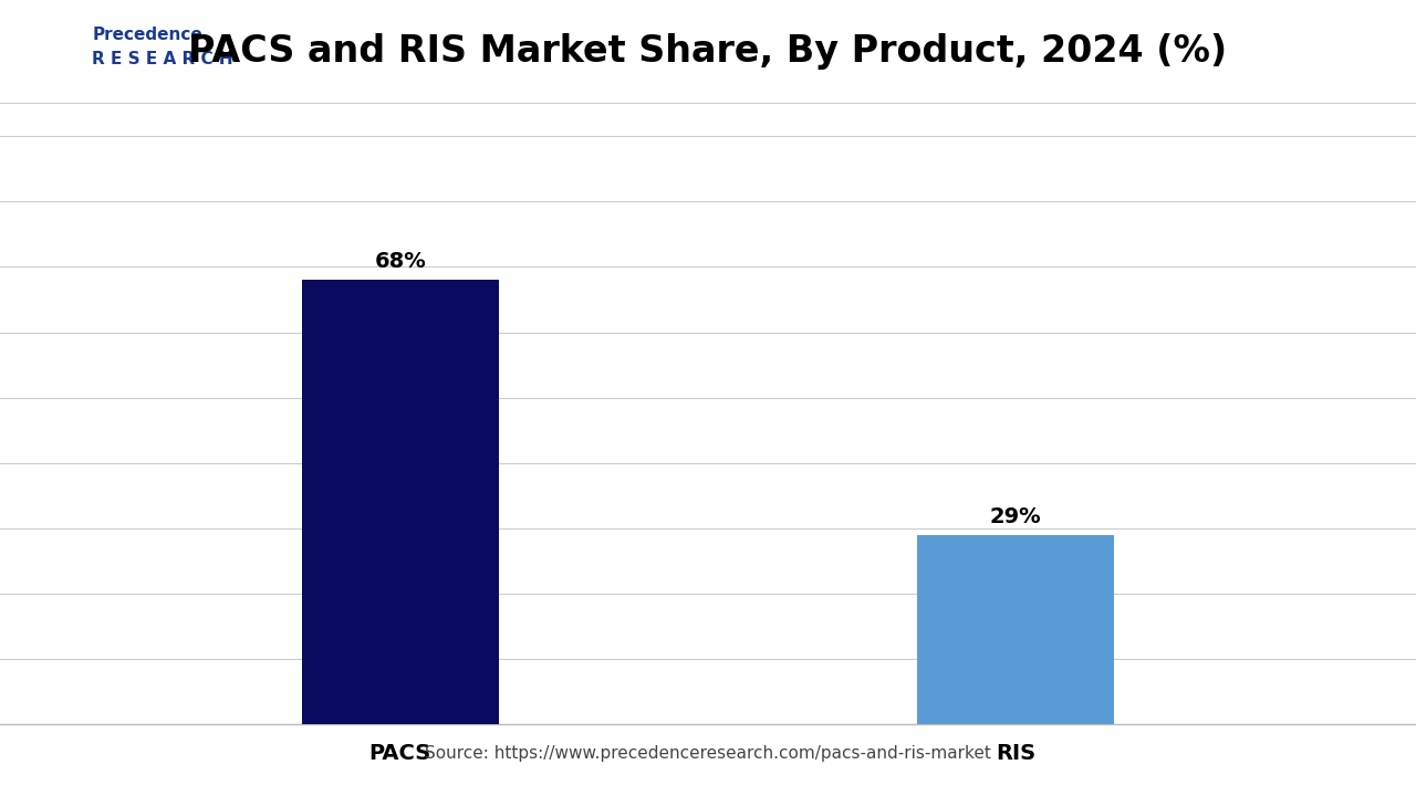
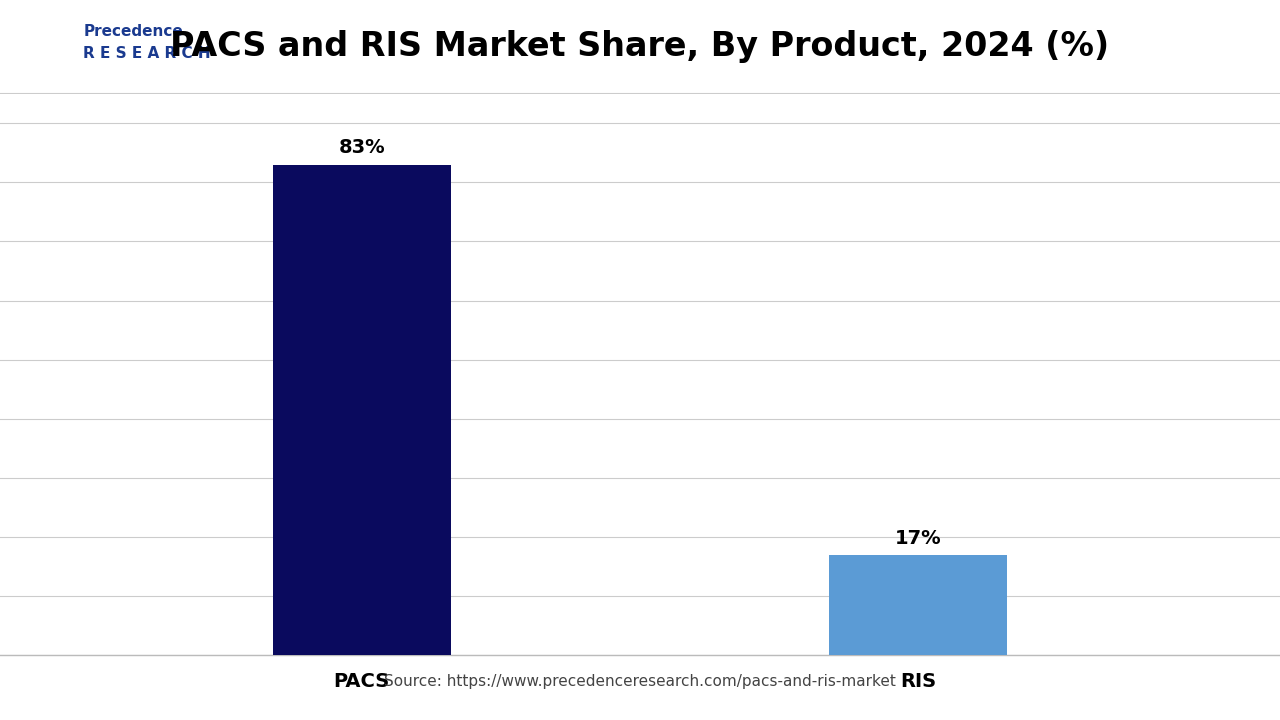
PACS: 68% -> 83%
RIS: 29% -> 17%
